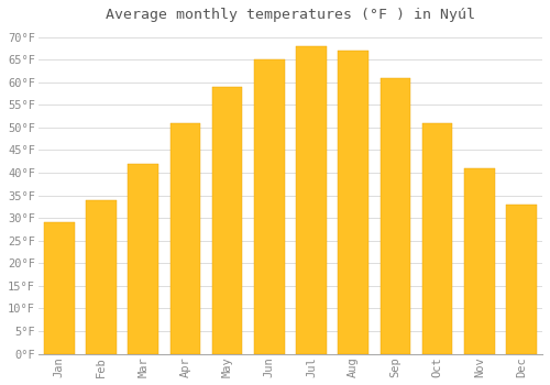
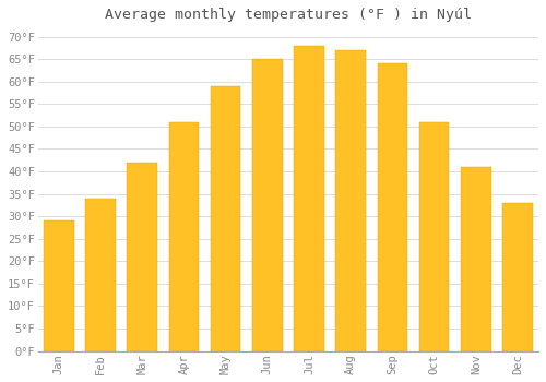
Sep: 61°F -> 64°F
